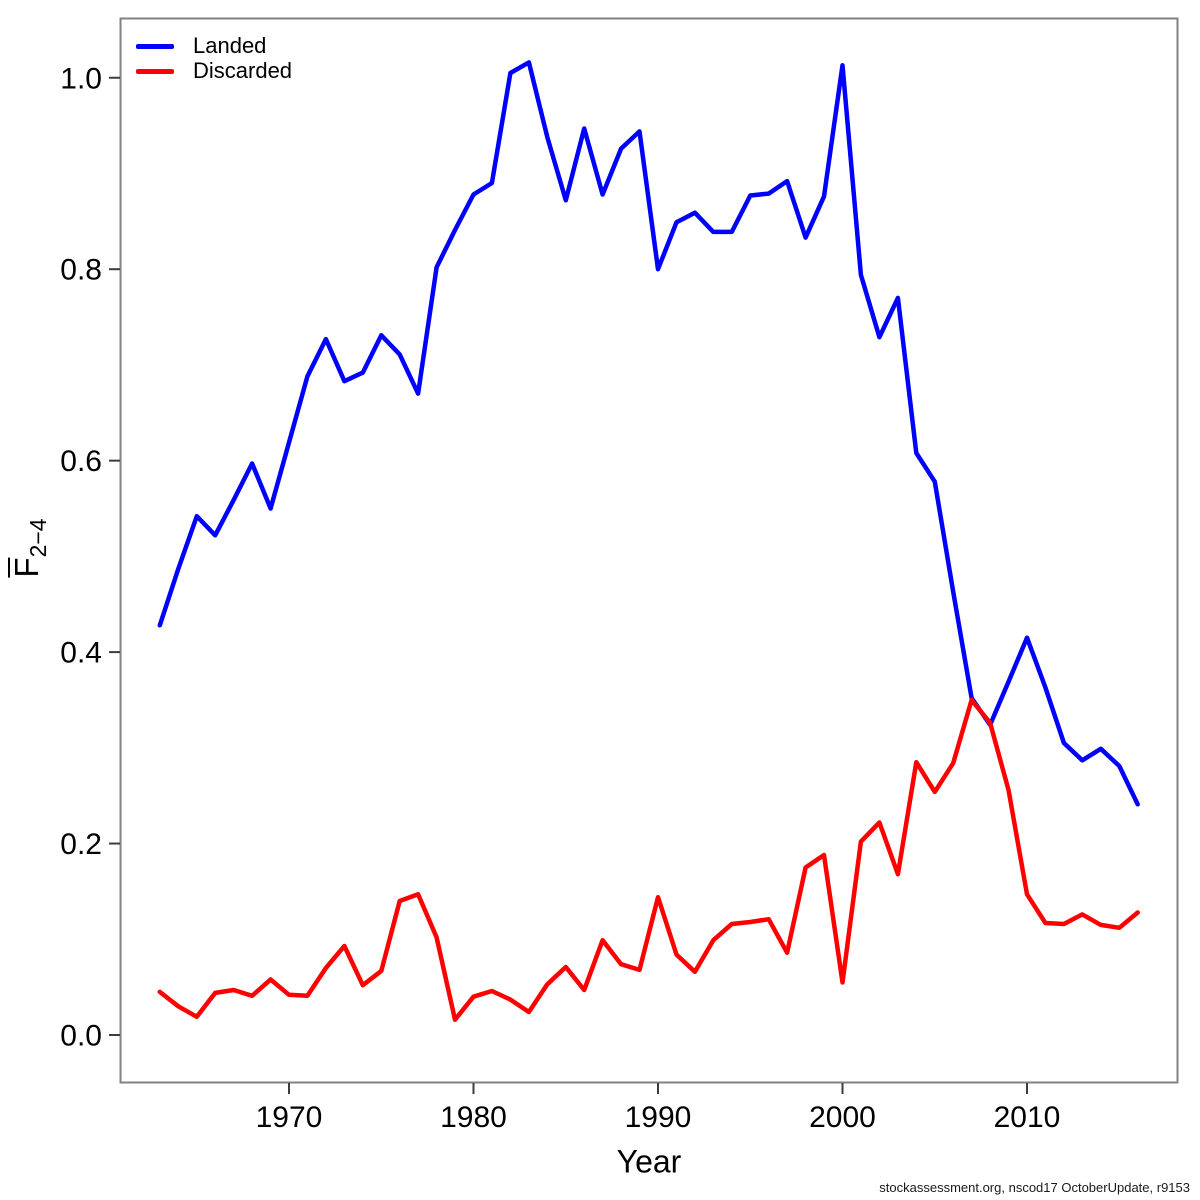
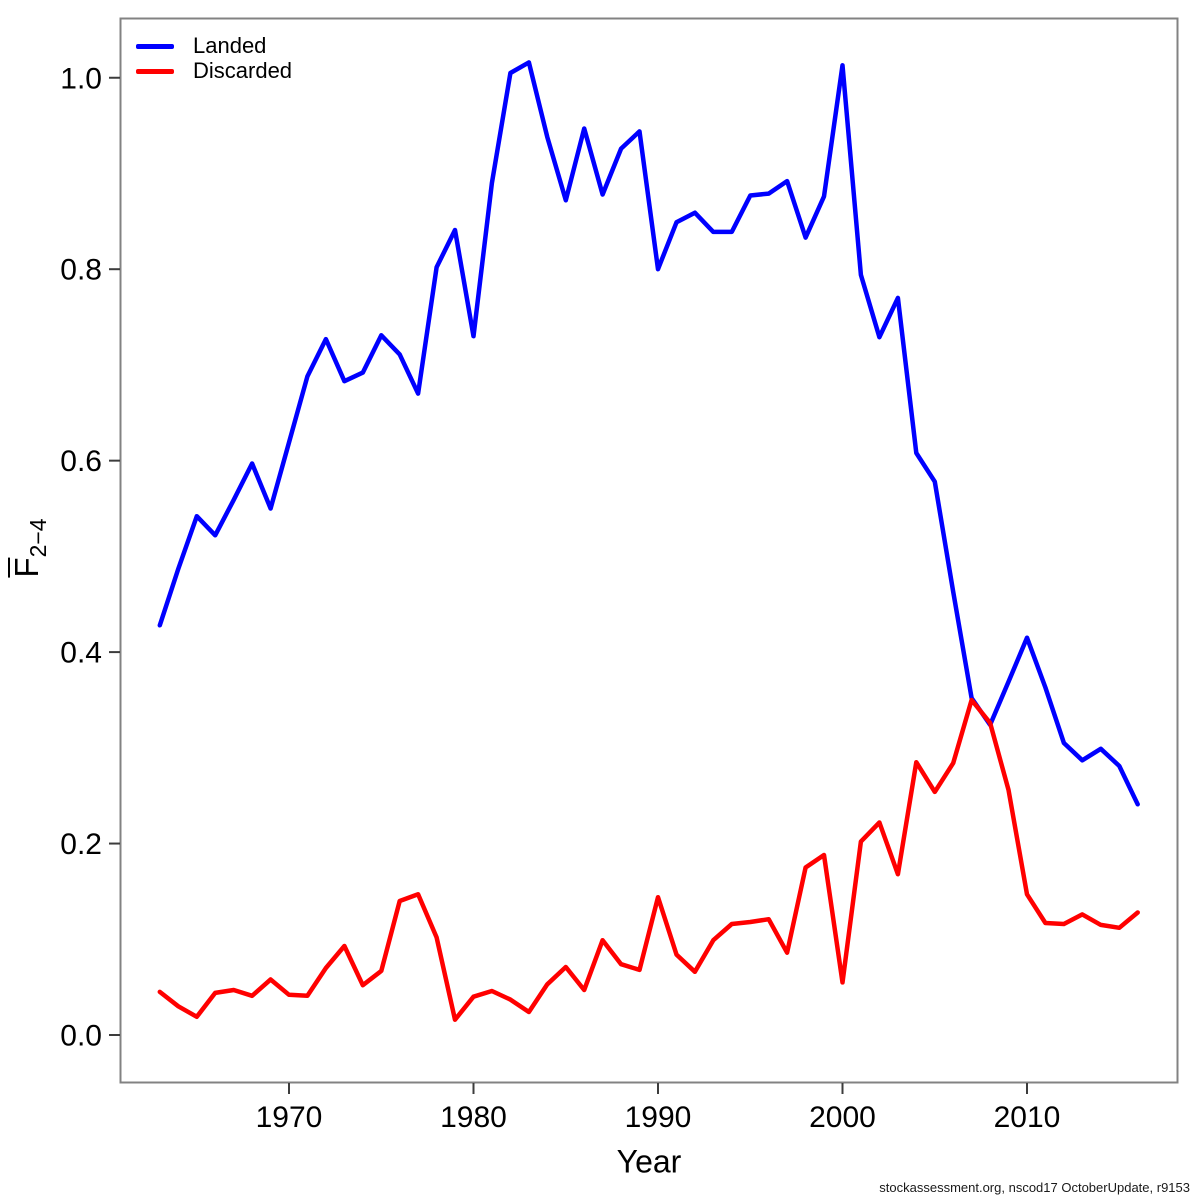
Landed/1980: 0.88 -> 0.73
